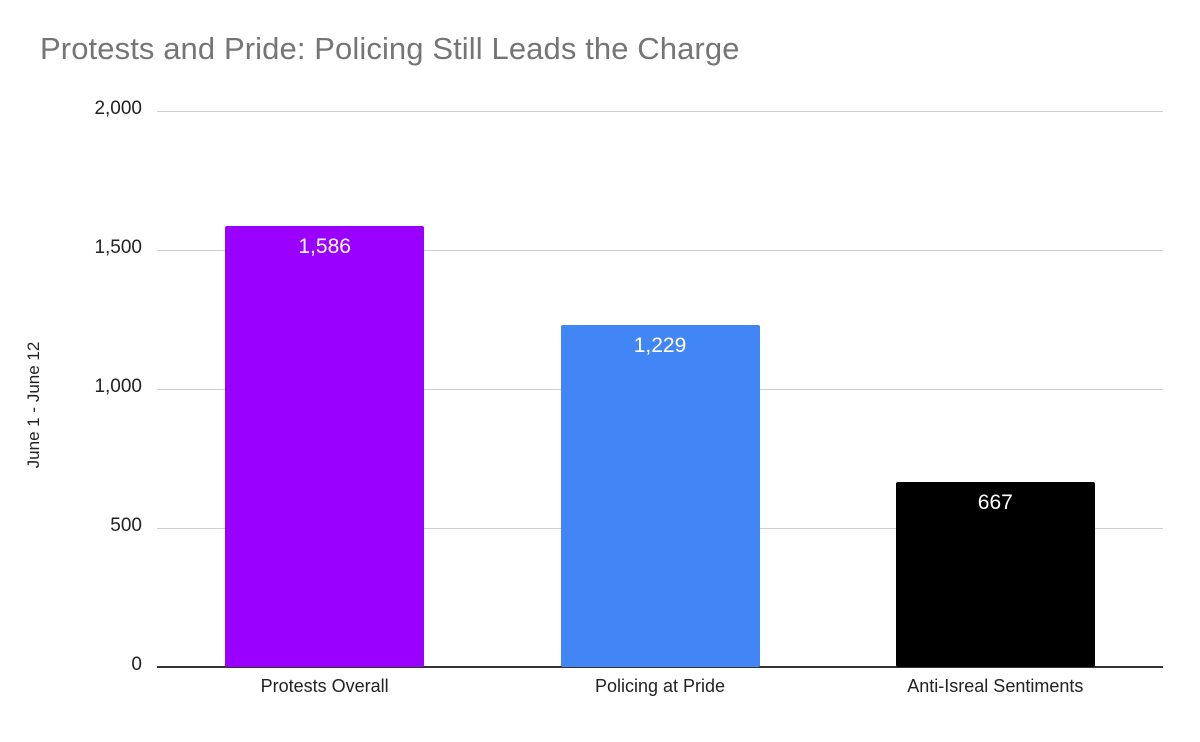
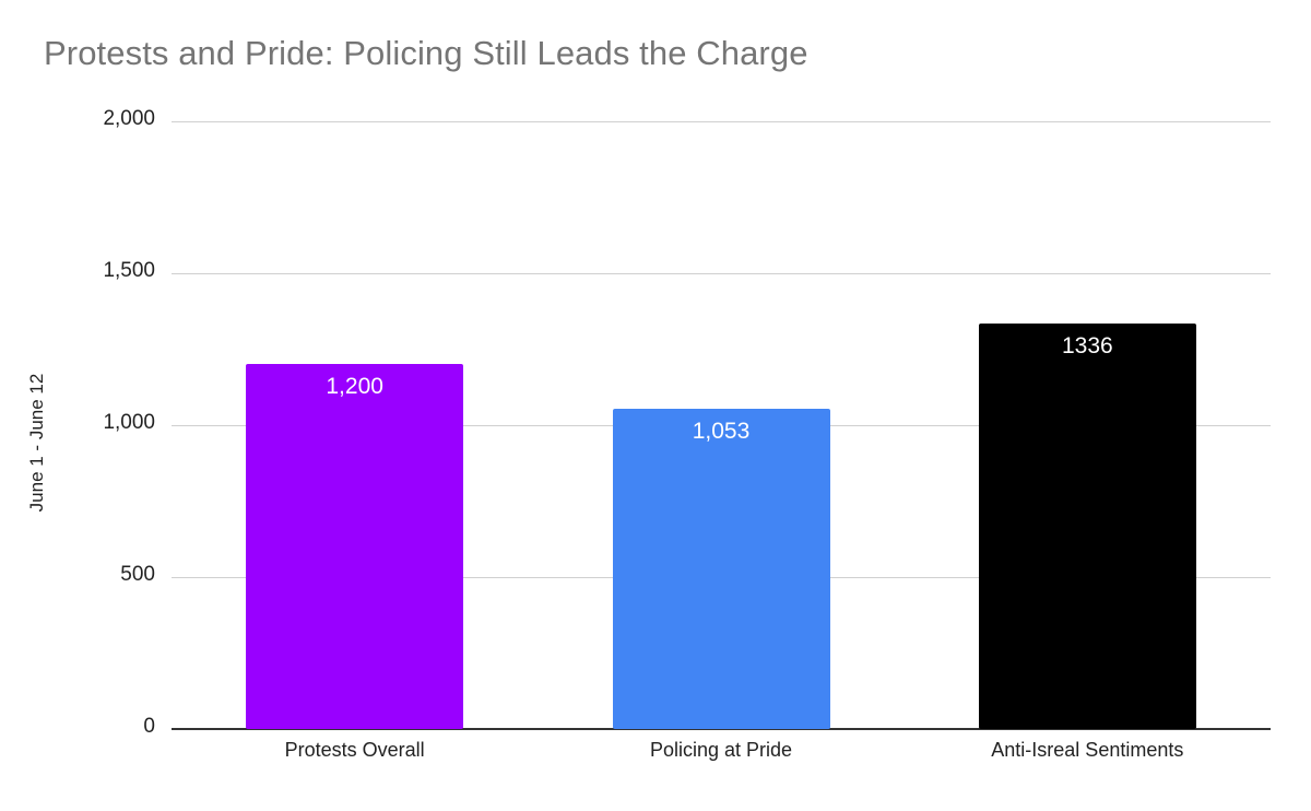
Protests Overall: 1,586 -> 1,200
Policing at Pride: 1,229 -> 1,053
Anti-Isreal Sentiments: 667 -> 1336
